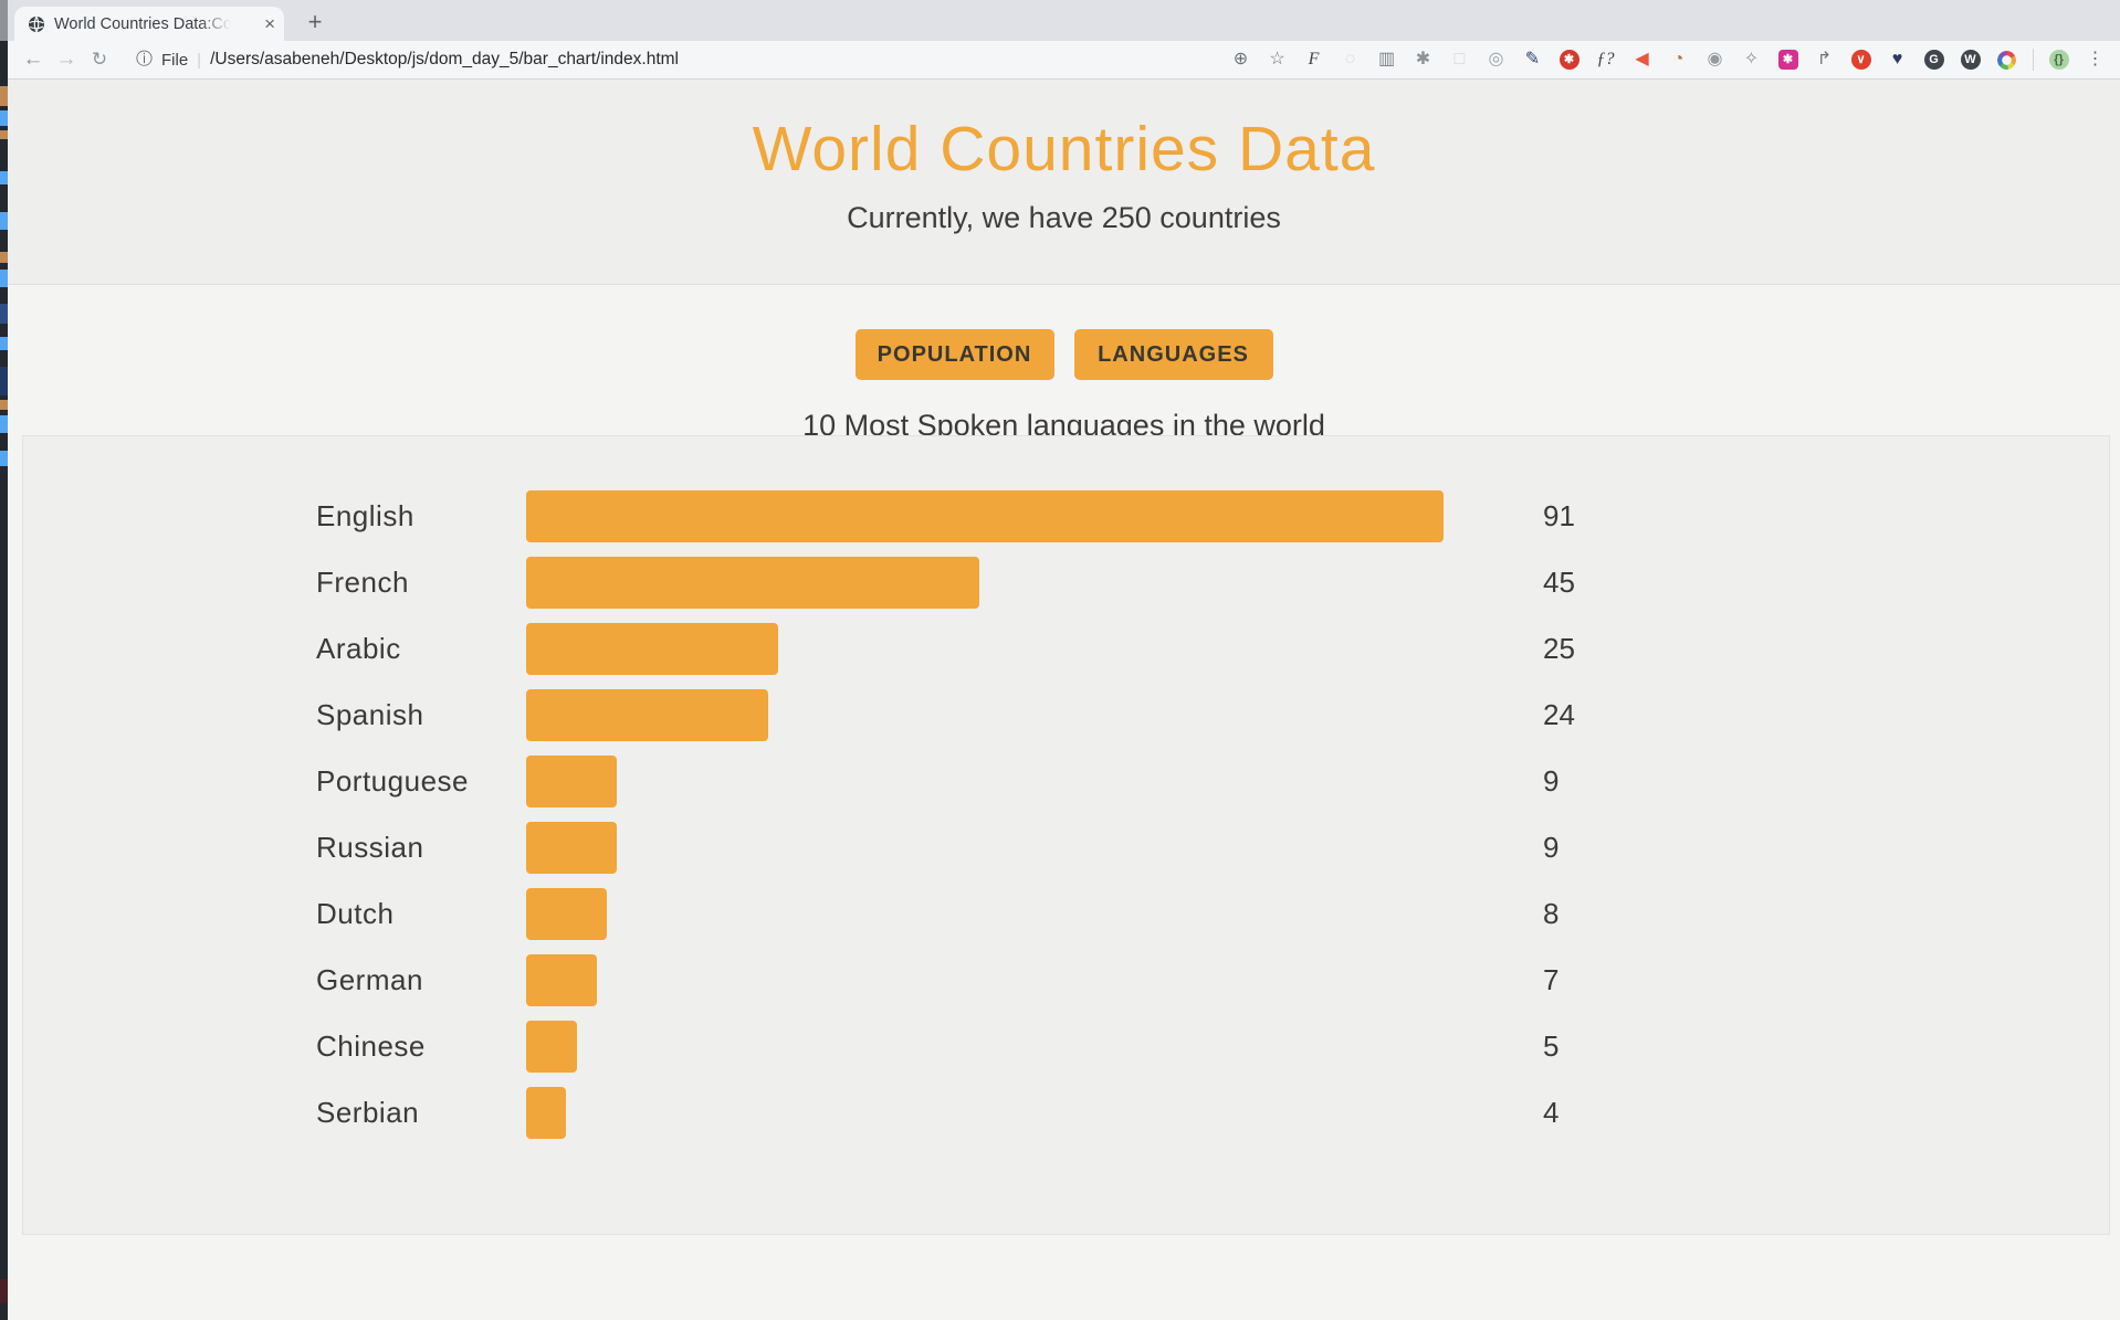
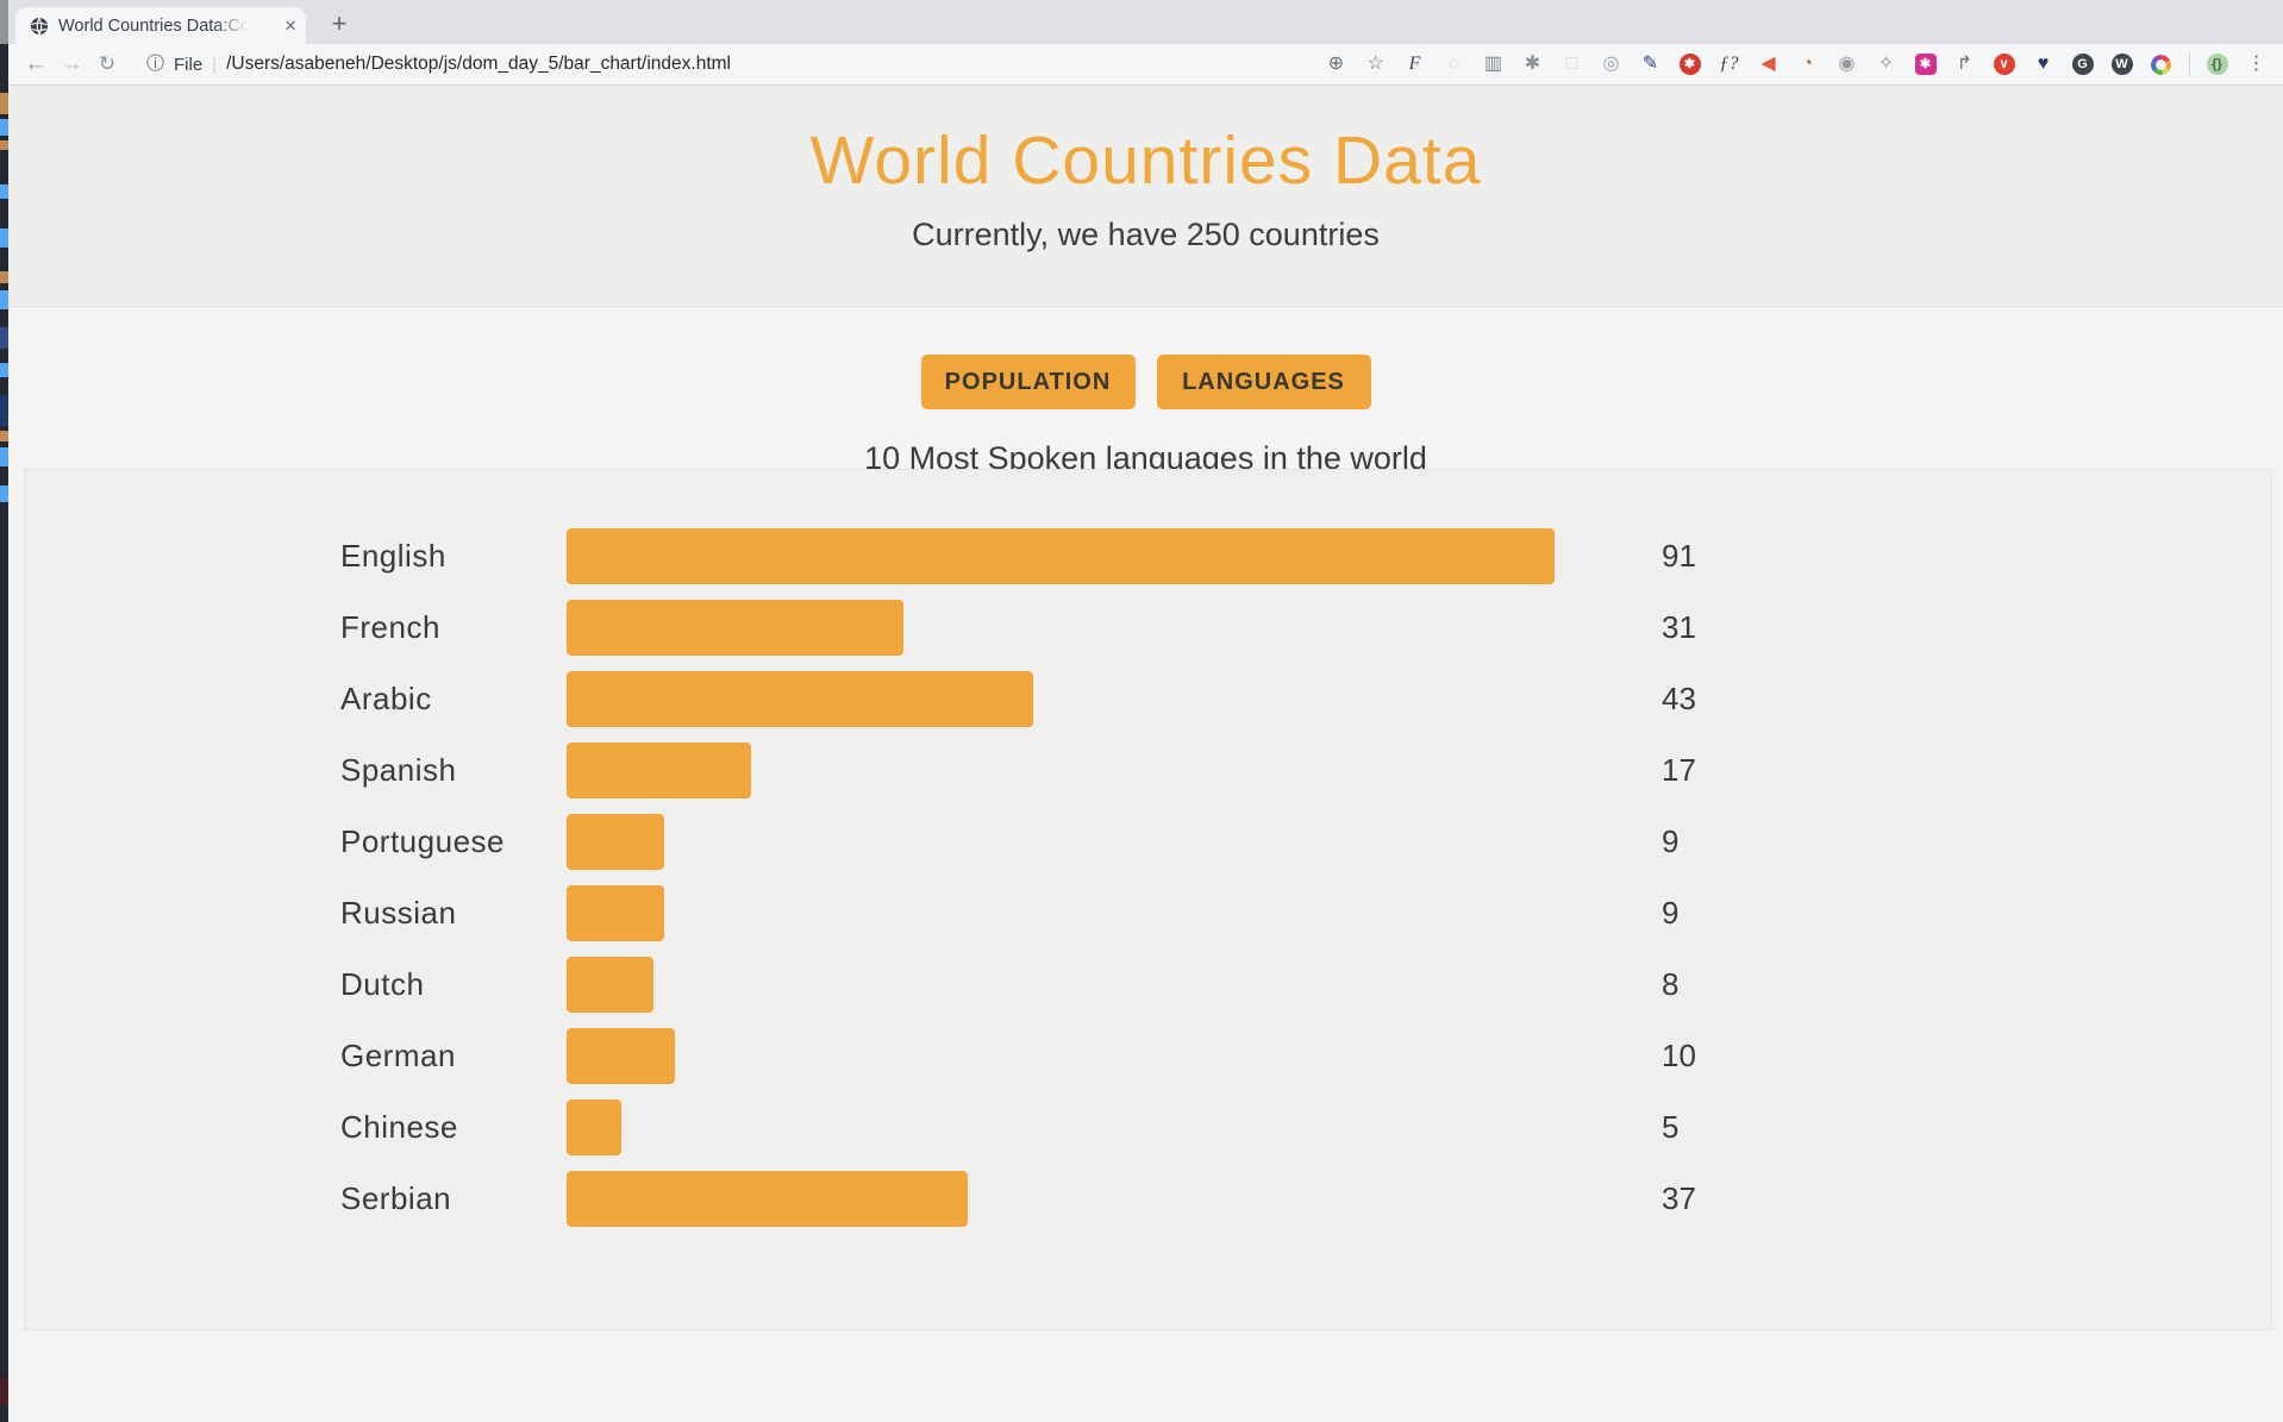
French: 45 -> 31
Arabic: 25 -> 43
Spanish: 24 -> 17
German: 7 -> 10
Serbian: 4 -> 37
